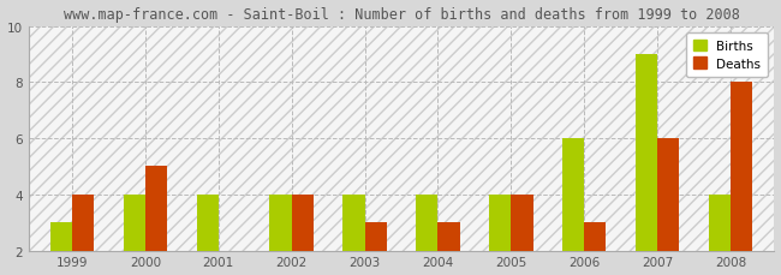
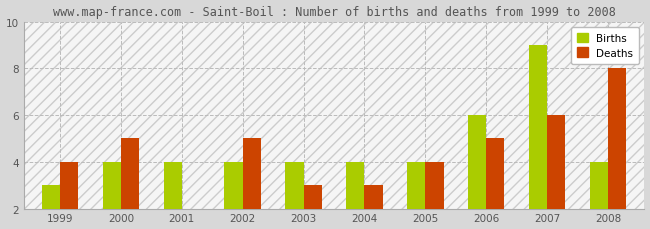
Deaths/2002: 4 -> 5
Deaths/2006: 3 -> 5
